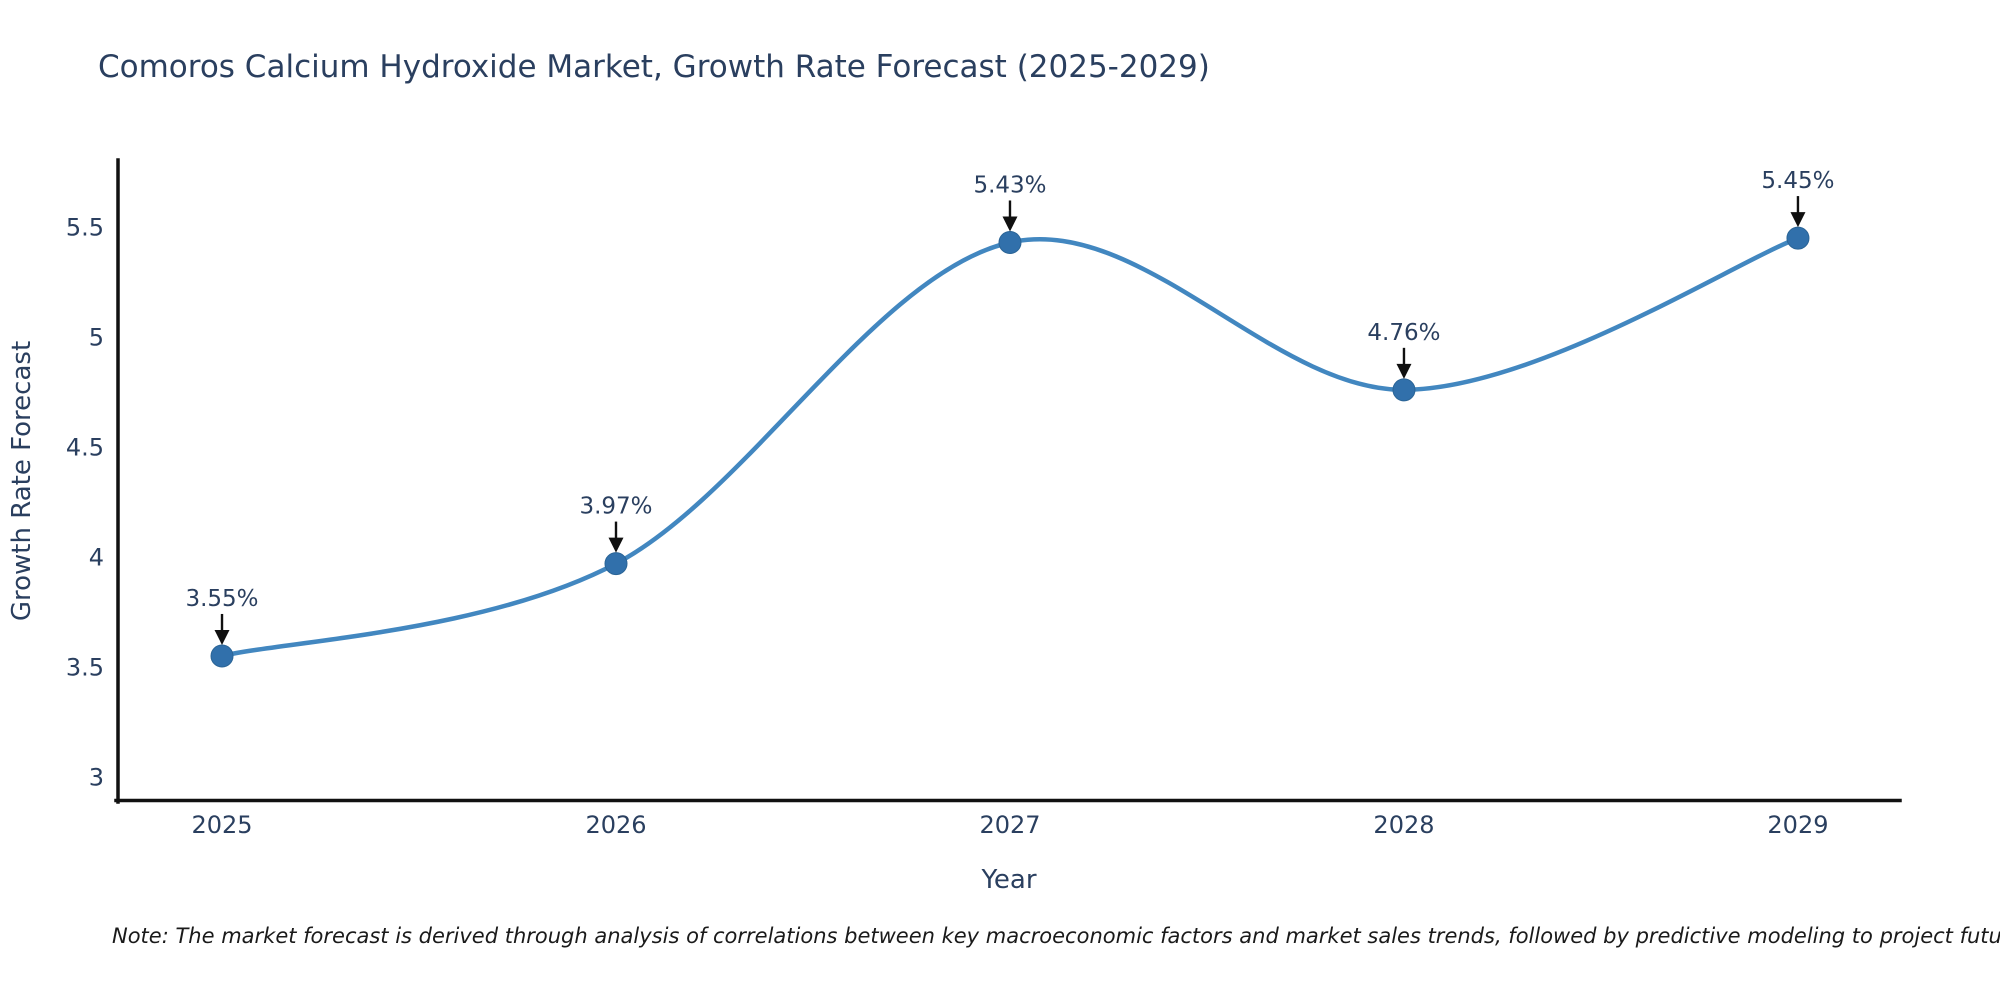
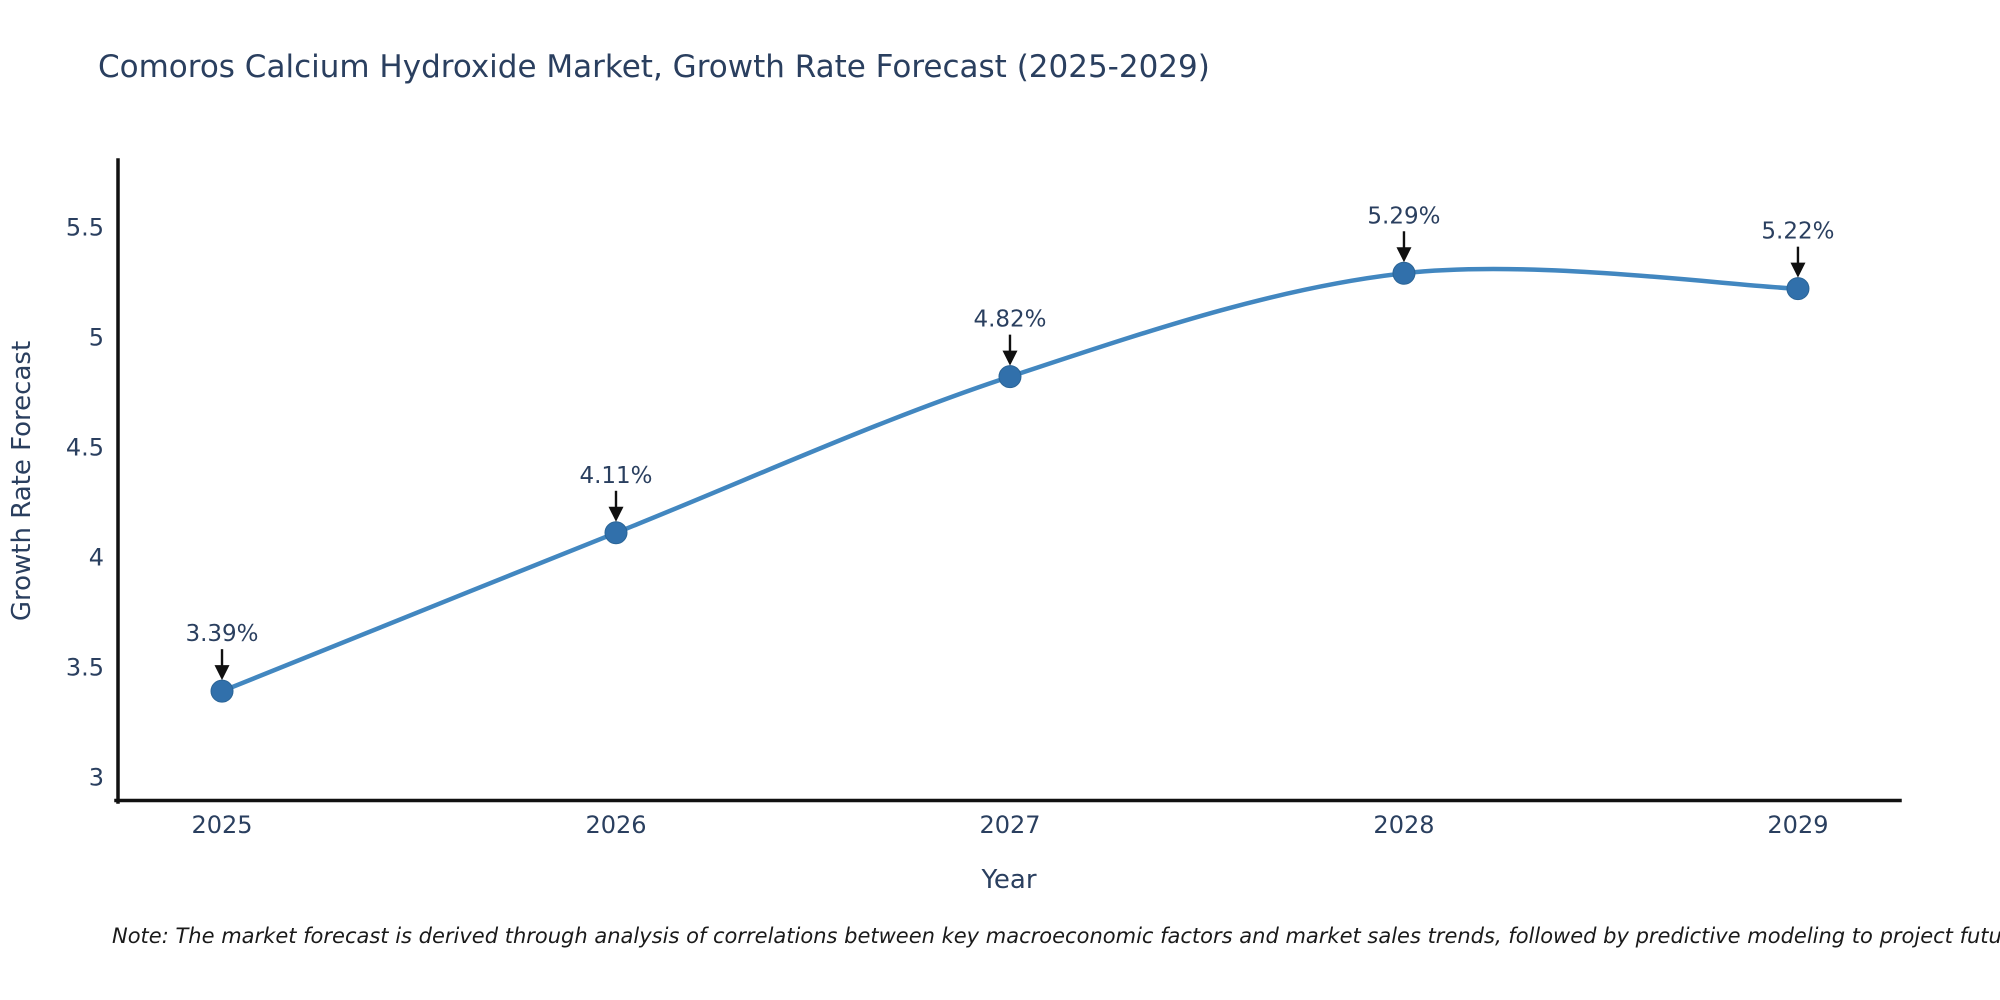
2025: 3.55% -> 3.39%
2026: 3.97% -> 4.11%
2027: 5.43% -> 4.82%
2028: 4.76% -> 5.29%
2029: 5.45% -> 5.22%
